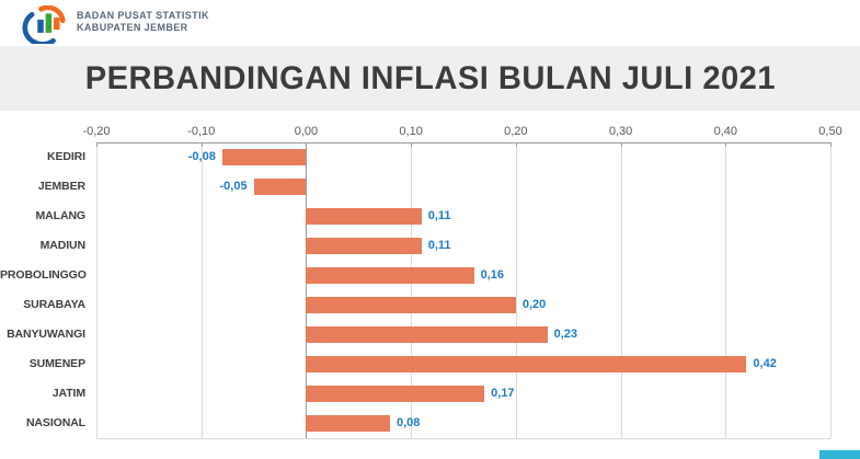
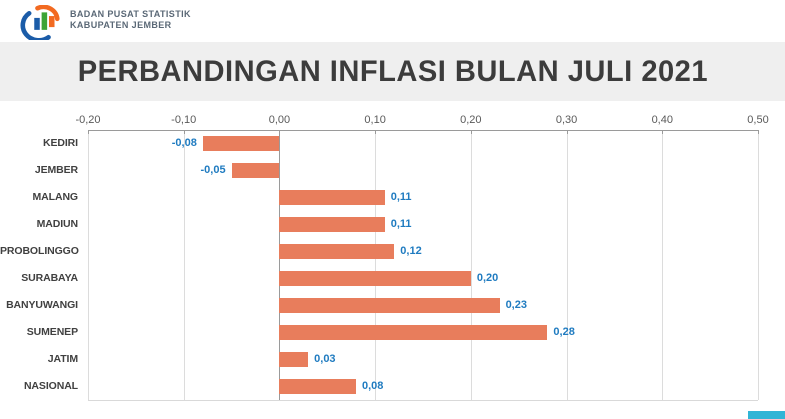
PROBOLINGGO: 0,16 -> 0,12
SUMENEP: 0,42 -> 0,28
JATIM: 0,17 -> 0,03
